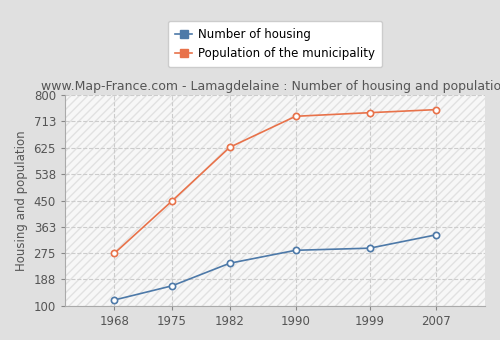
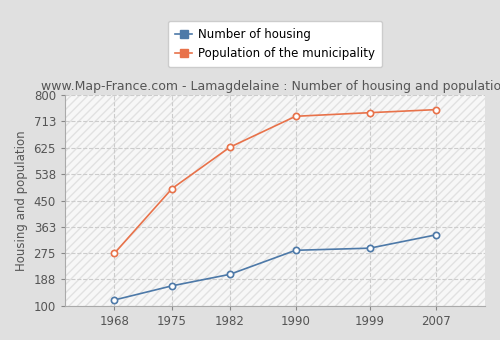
Population of the municipality/1975: 449 -> 490
Number of housing/1982: 242 -> 205
